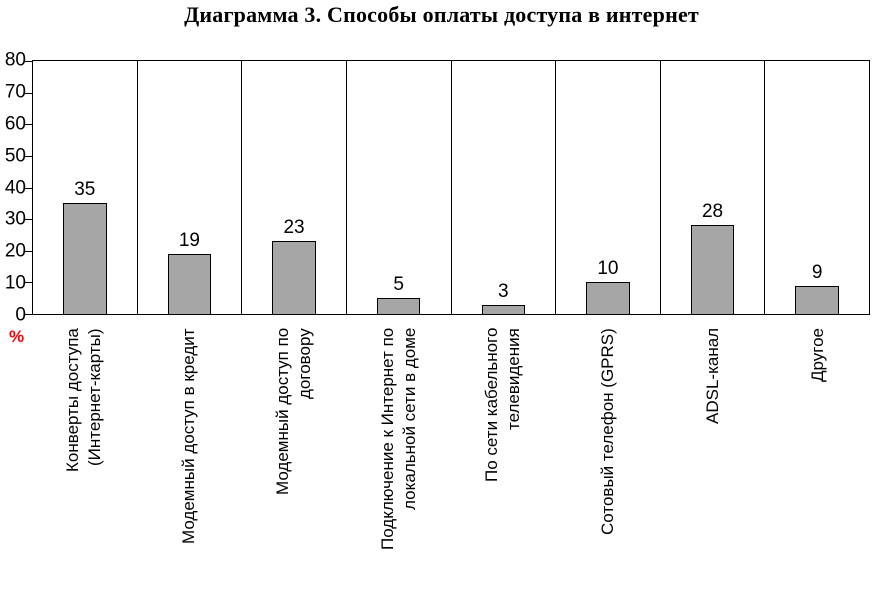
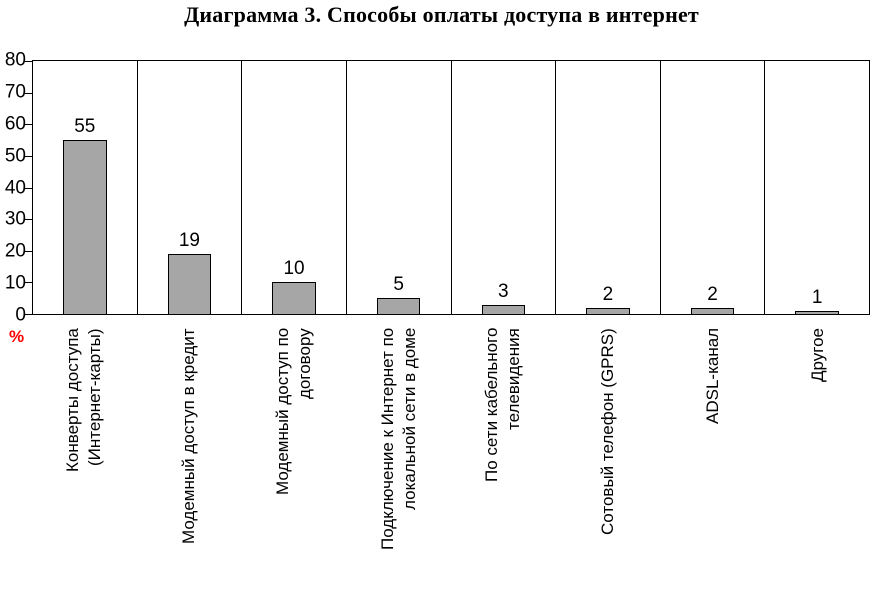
Конверты доступа (Интернет-карты): 35 -> 55
Модемный доступ по договору: 23 -> 10
Сотовый телефон (GPRS): 10 -> 2
ADSL-канал: 28 -> 2
Другое: 9 -> 1
